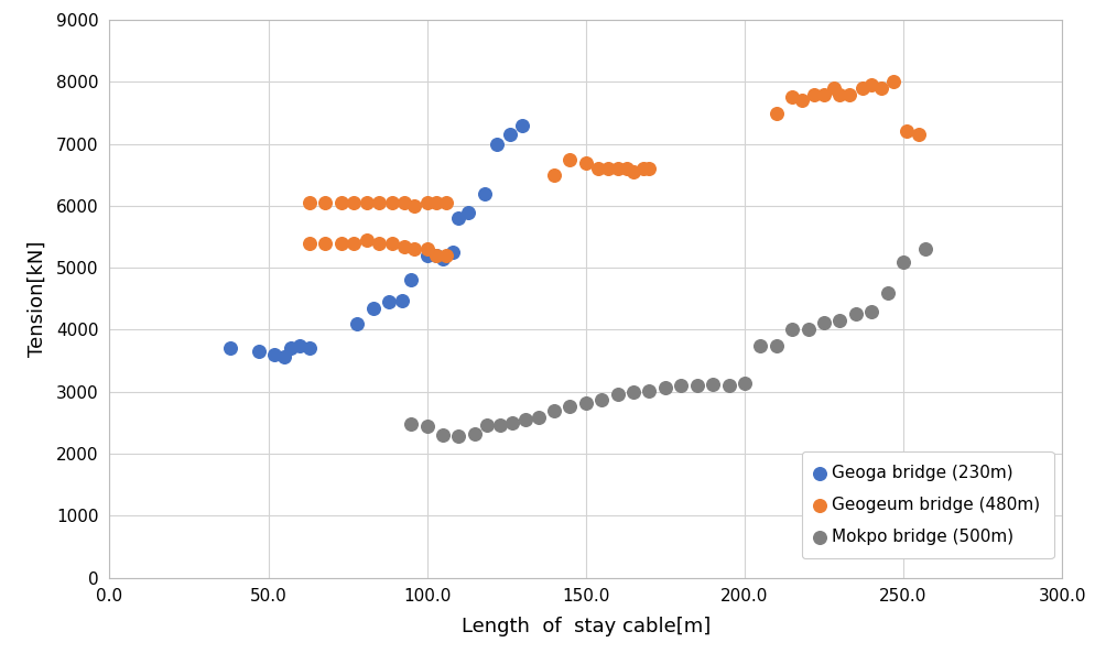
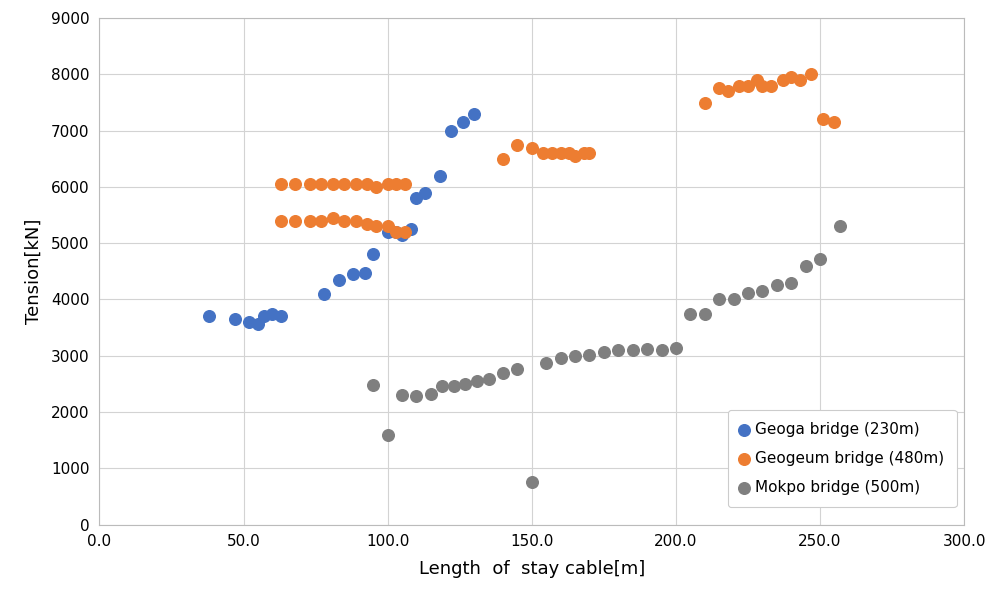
Mokpo bridge (500m)/100.0: 2450 -> 1600
Mokpo bridge (500m)/150.0: 2820 -> 760
Mokpo bridge (500m)/250.0: 5100 -> 4720
